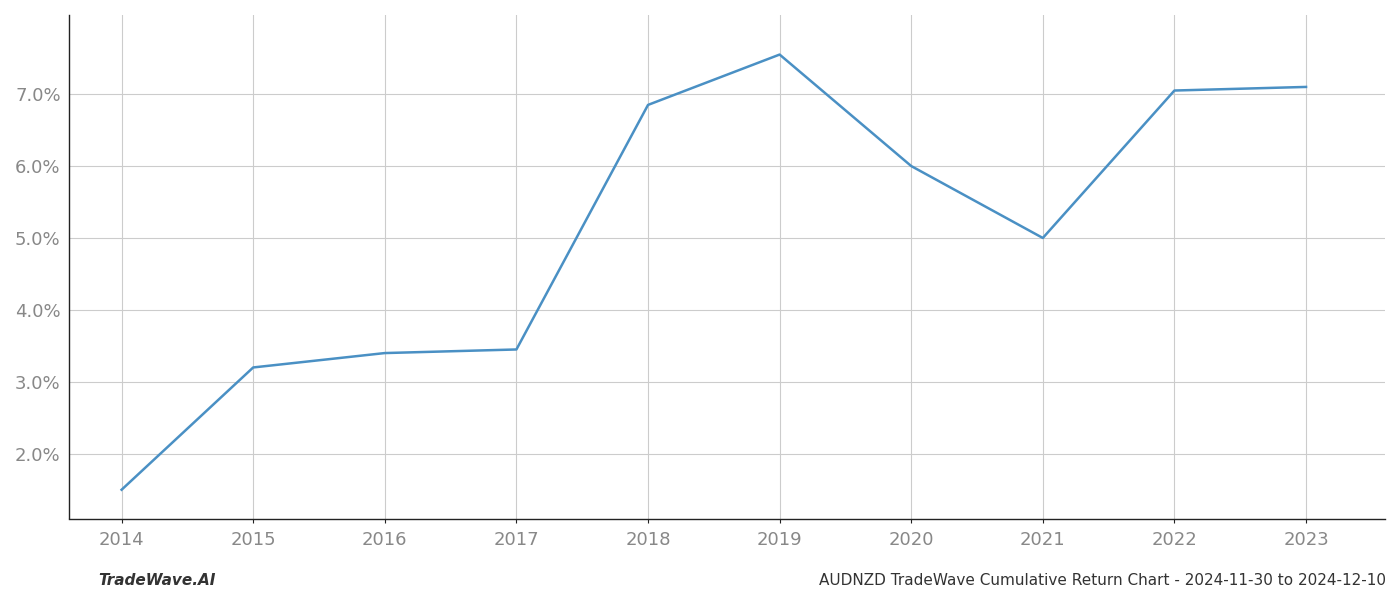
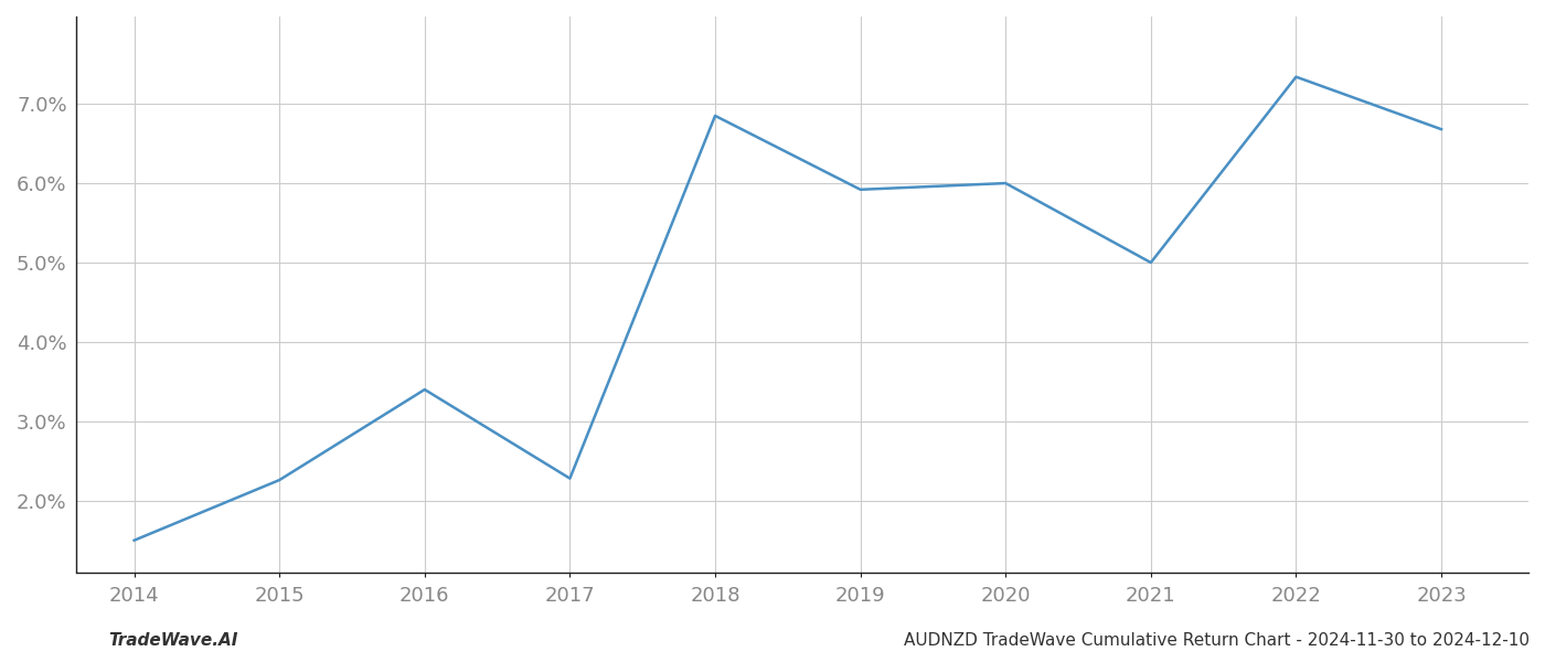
2015: 3.20% -> 2.26%
2017: 3.45% -> 2.28%
2019: 7.55% -> 5.92%
2022: 7.05% -> 7.34%
2023: 7.10% -> 6.68%
